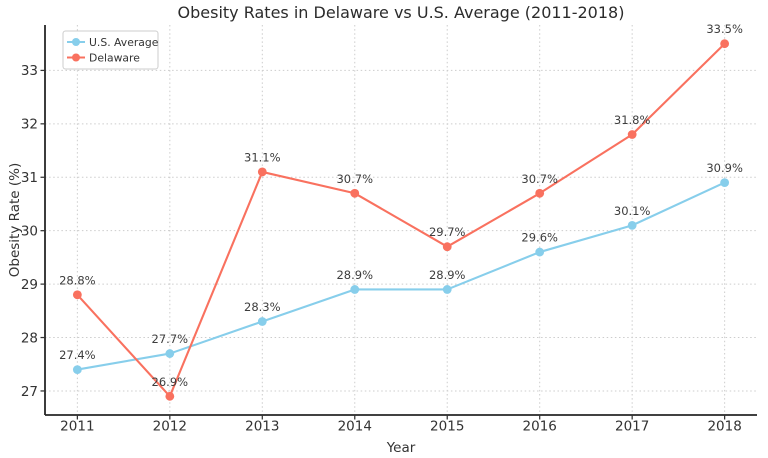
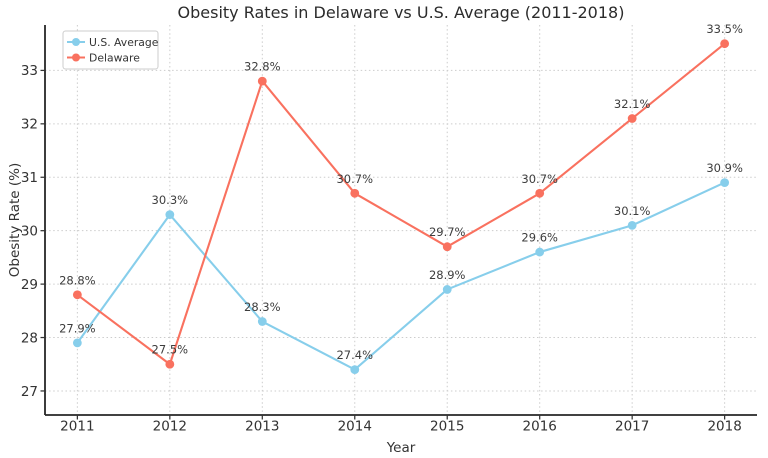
U.S. Average/2011: 27.4% -> 27.9%
U.S. Average/2012: 27.7% -> 30.3%
Delaware/2012: 26.9% -> 27.5%
Delaware/2013: 31.1% -> 32.8%
U.S. Average/2014: 28.9% -> 27.4%
Delaware/2017: 31.8% -> 32.1%
